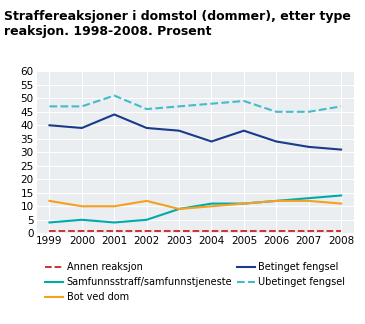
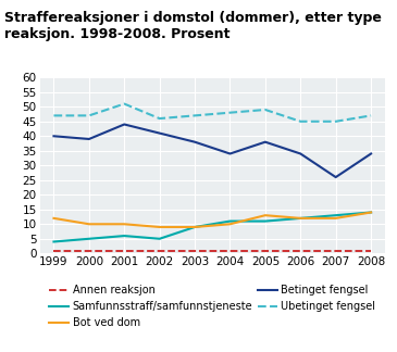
Samfunnsstraff/samfunnstjeneste/2001: 4 -> 6
Betinget fengsel/2002: 39 -> 41
Bot ved dom/2002: 12 -> 9
Bot ved dom/2005: 11 -> 13
Betinget fengsel/2007: 32 -> 26
Betinget fengsel/2008: 31 -> 34
Bot ved dom/2008: 11 -> 14
